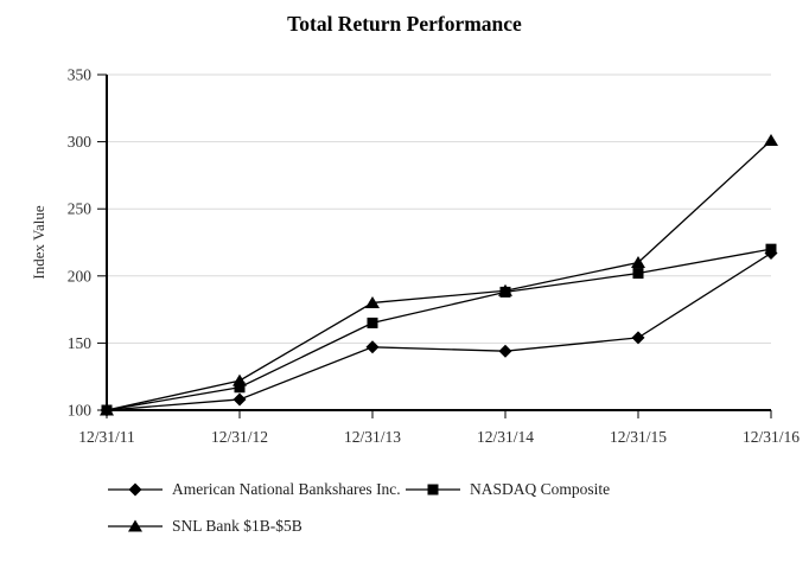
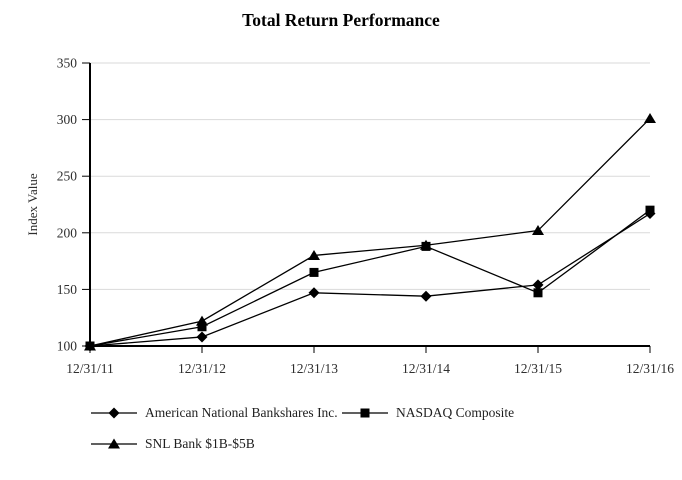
NASDAQ Composite/12/31/15: 202 -> 147
SNL Bank $1B-$5B/12/31/15: 210 -> 202
